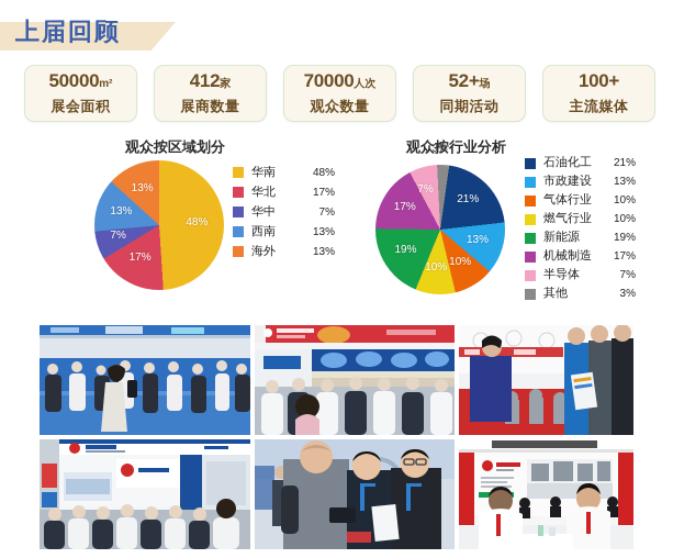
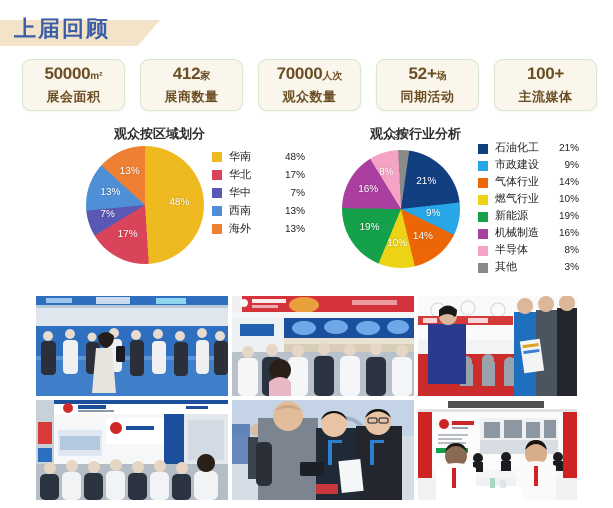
观众按行业分析/市政建设: 13% -> 9%
观众按行业分析/气体行业: 10% -> 14%
观众按行业分析/机械制造: 17% -> 16%
观众按行业分析/半导体: 7% -> 8%
